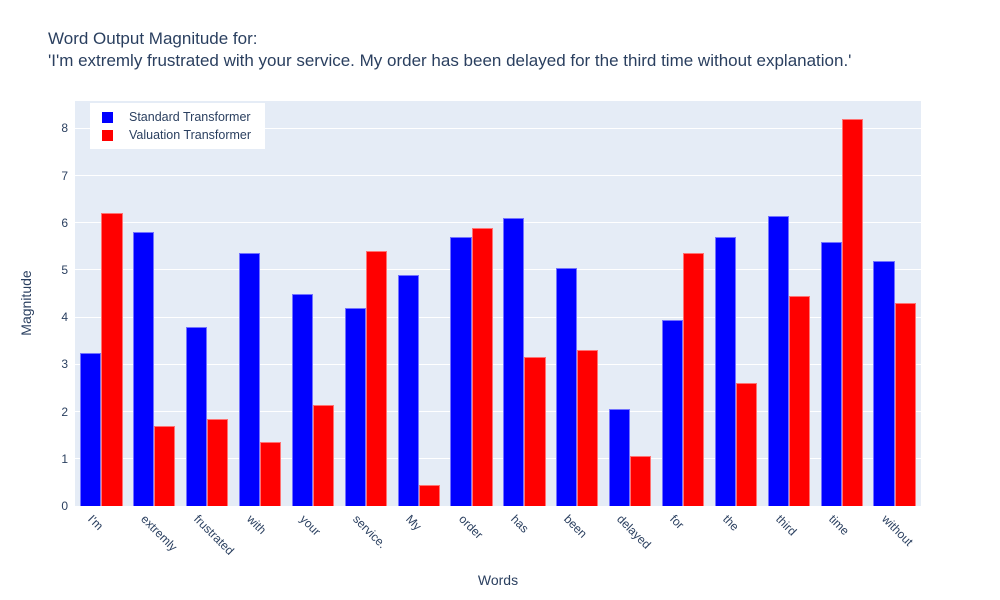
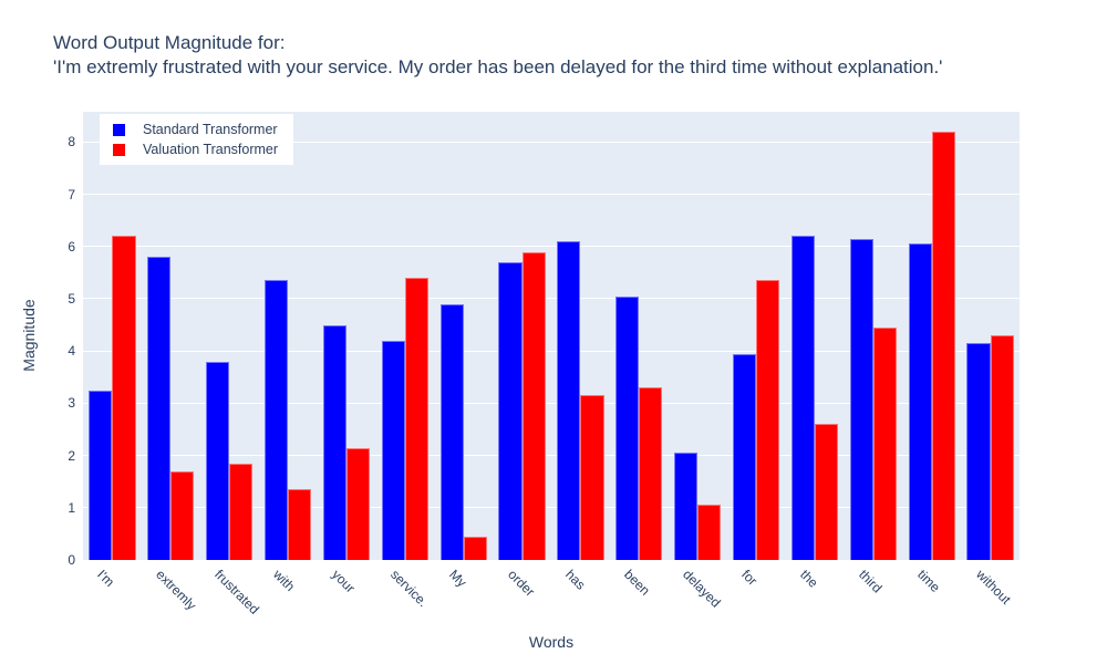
Standard Transformer/the: 5.7 -> 6.2
Standard Transformer/time: 5.6 -> 6.0
Standard Transformer/without: 5.2 -> 4.2
